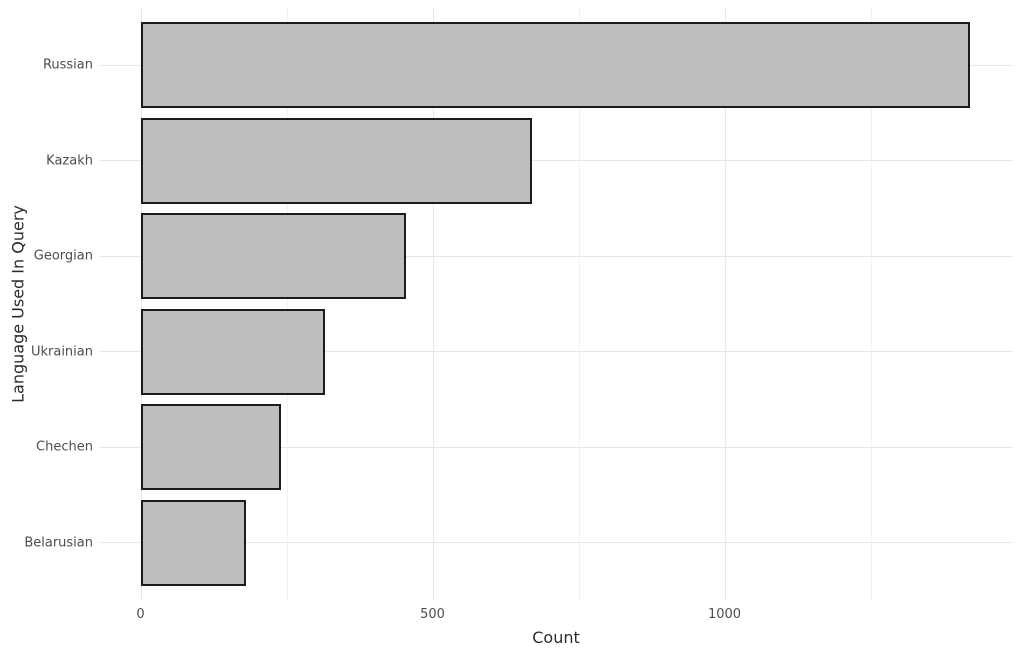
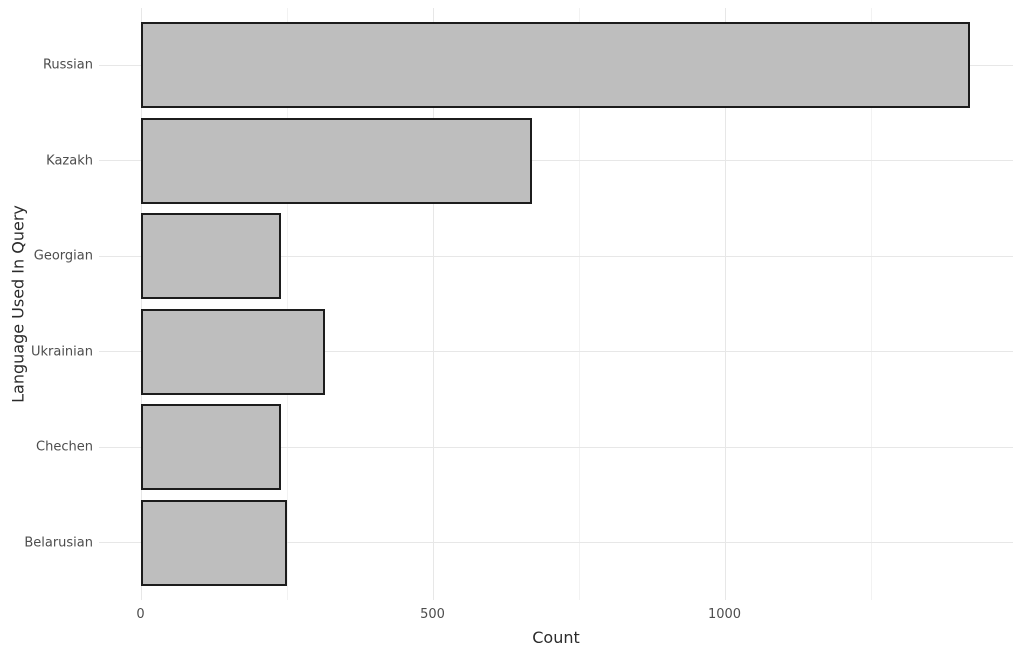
Georgian: 460 -> 240
Belarusian: 180 -> 250
